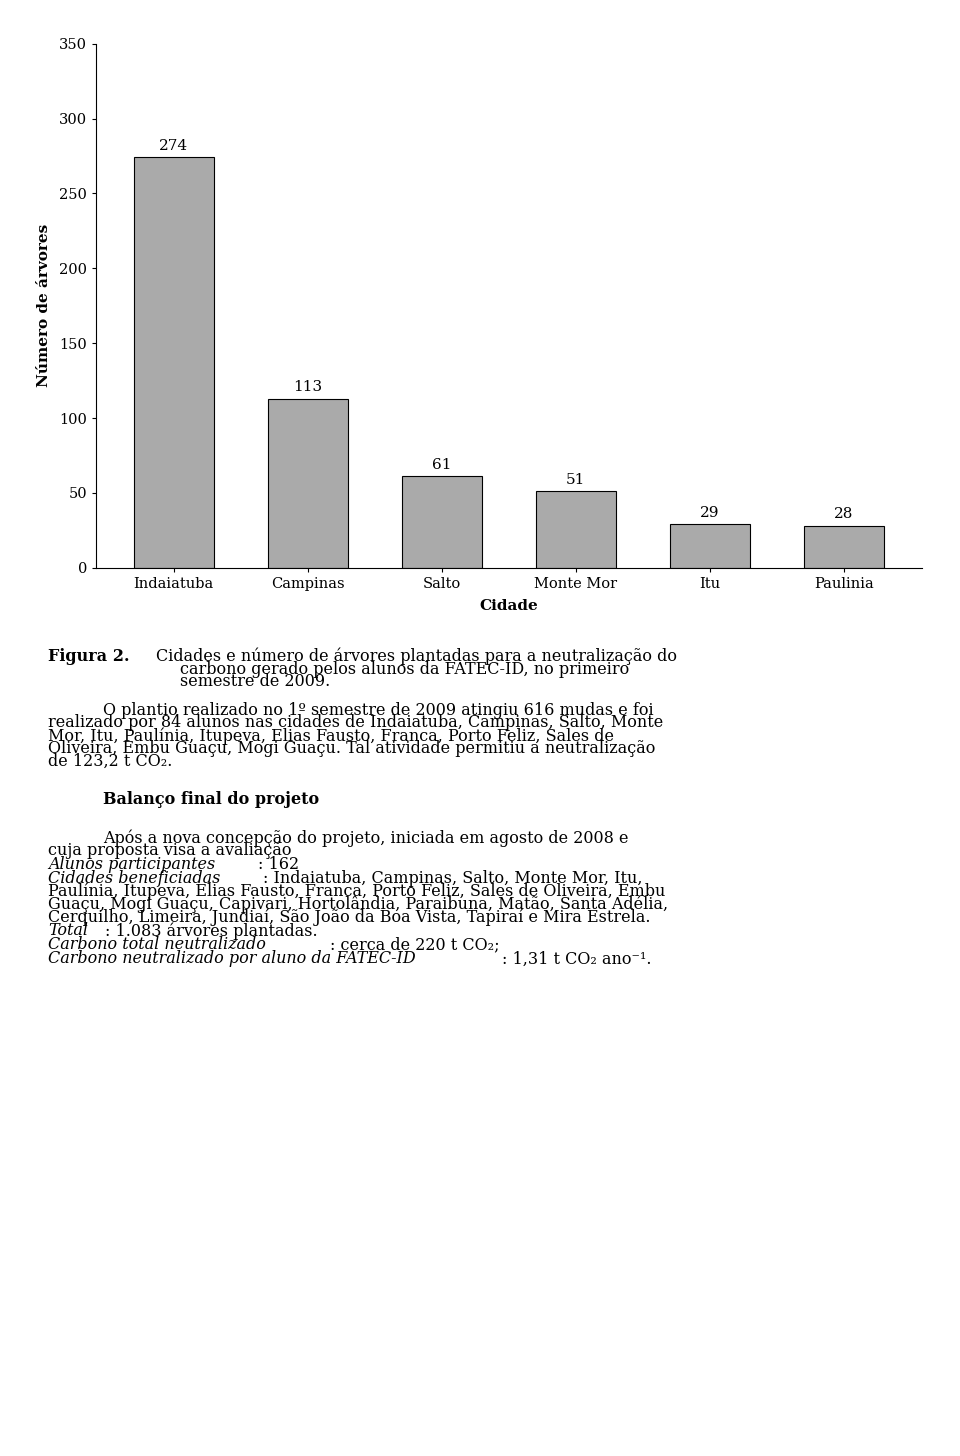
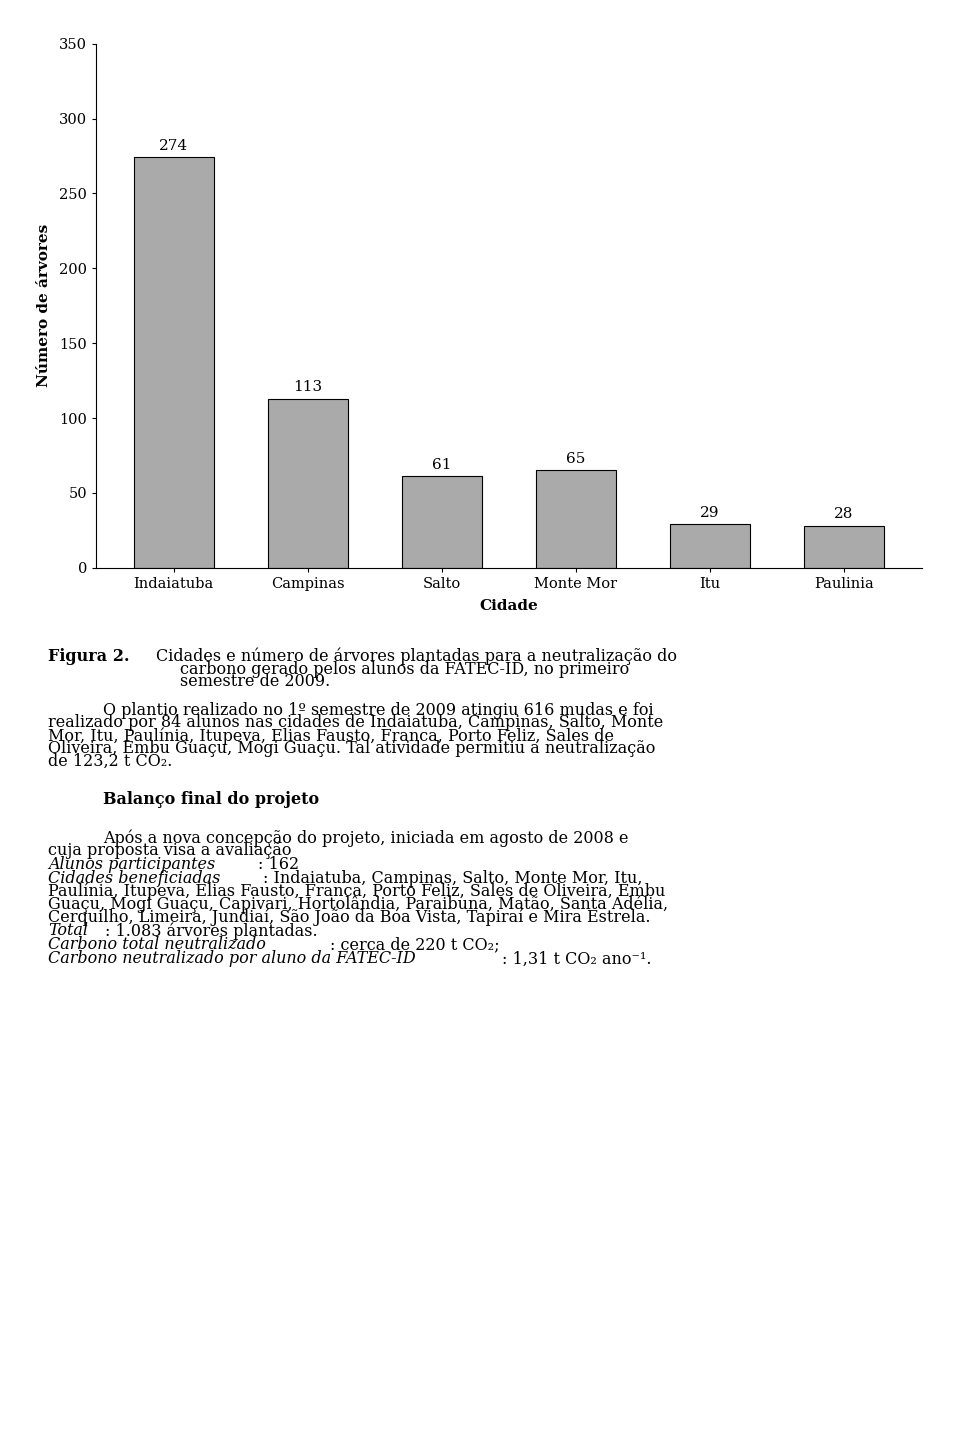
Monte Mor: 51 -> 65
